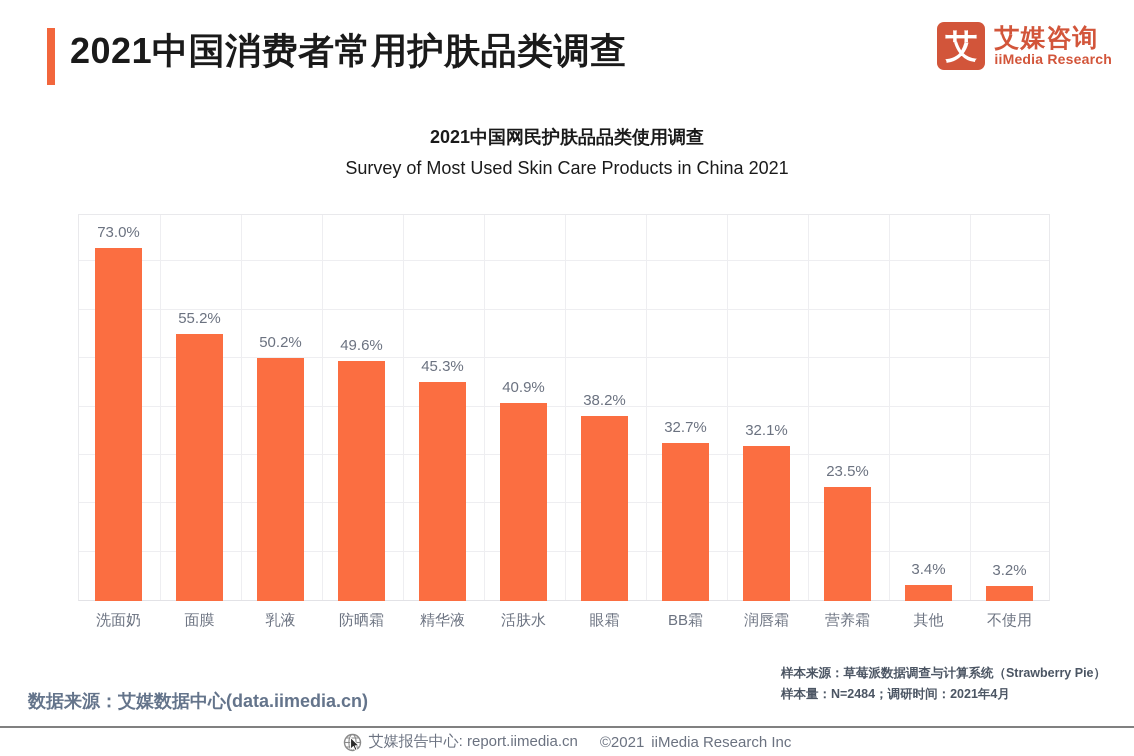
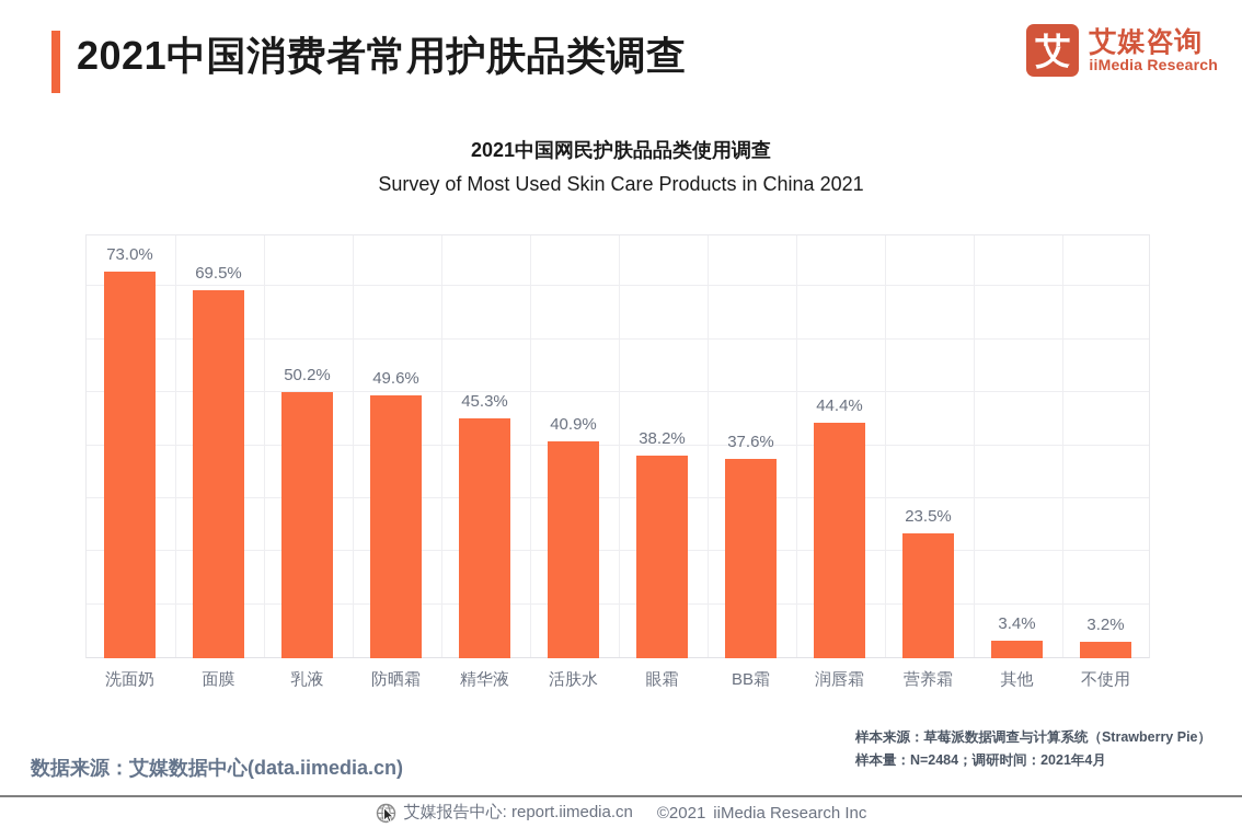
面膜: 55.2% -> 69.5%
BB霜: 32.7% -> 37.6%
润唇霜: 32.1% -> 44.4%
